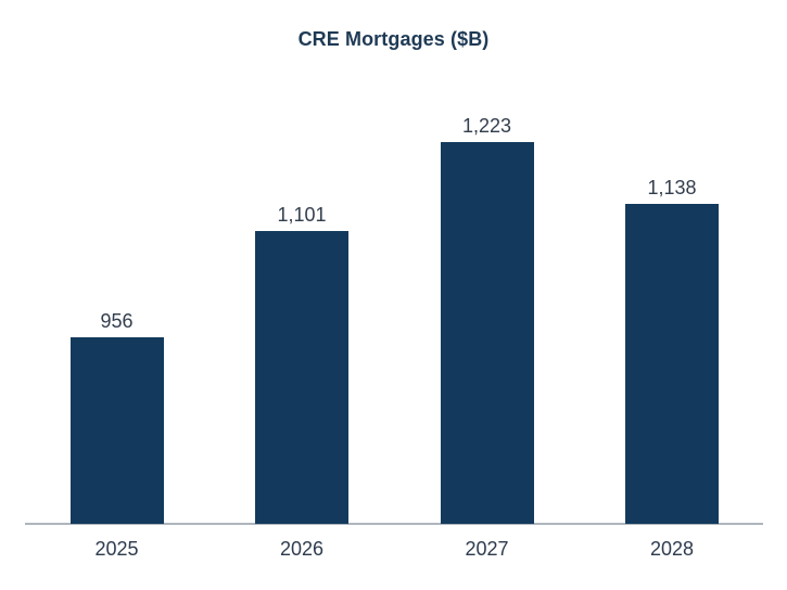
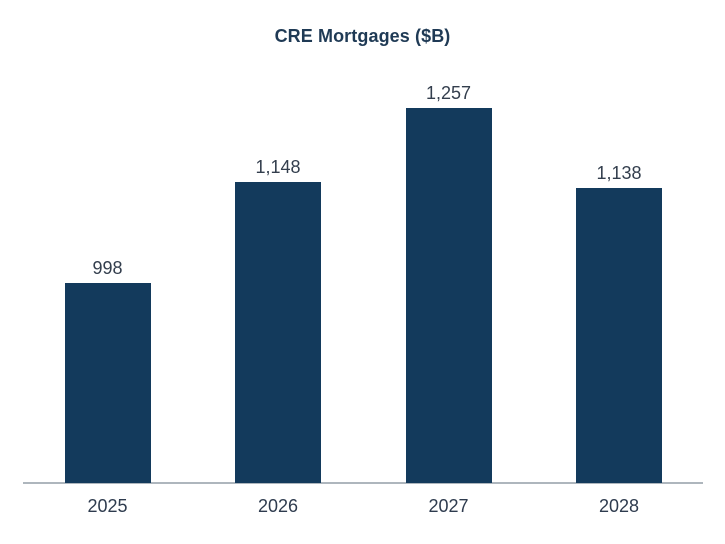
2025: 956 -> 998
2026: 1,101 -> 1,148
2027: 1,223 -> 1,257
